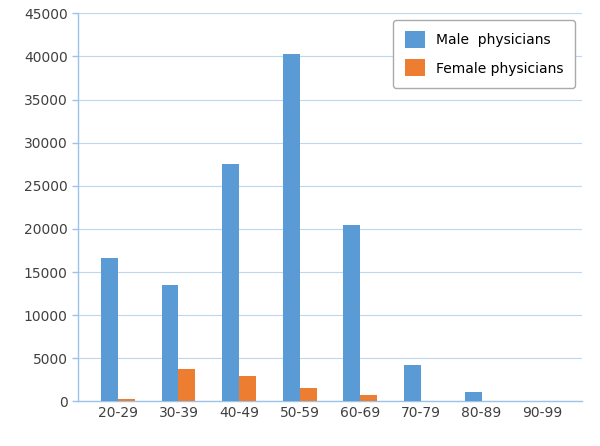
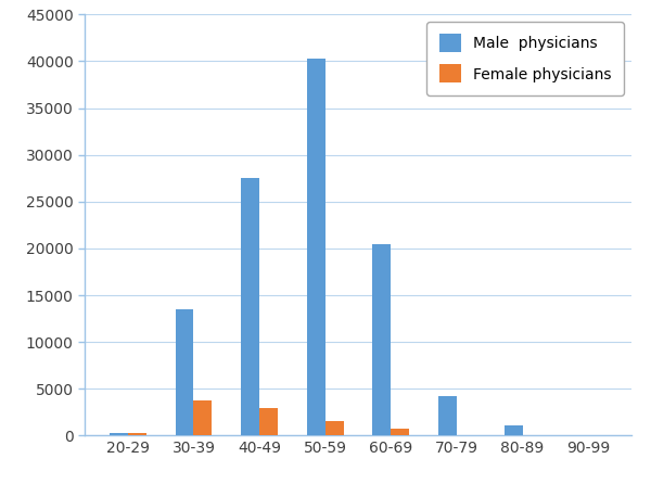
Male physicians/20-29: 16600 -> 300
